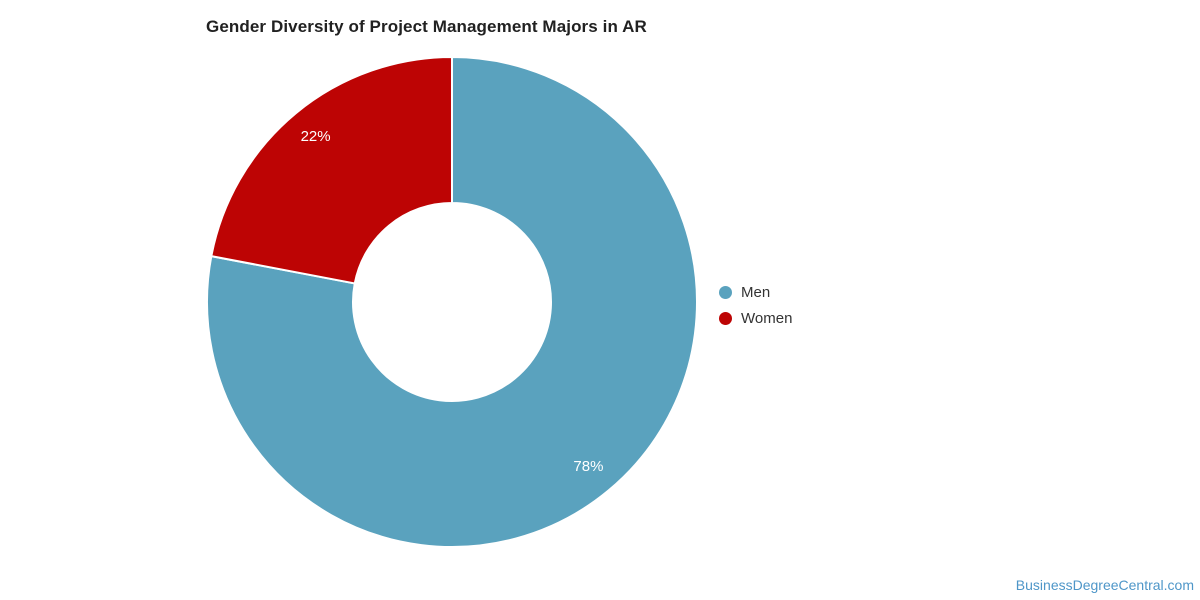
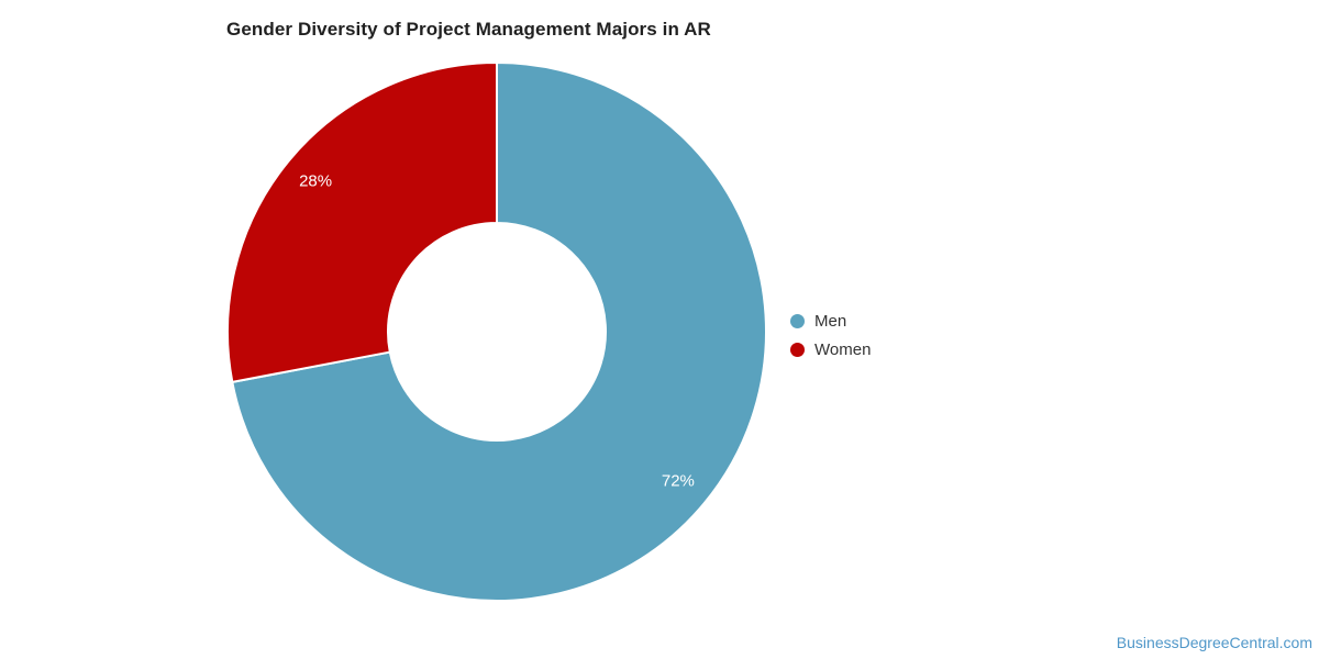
Men: 78% -> 72%
Women: 22% -> 28%
